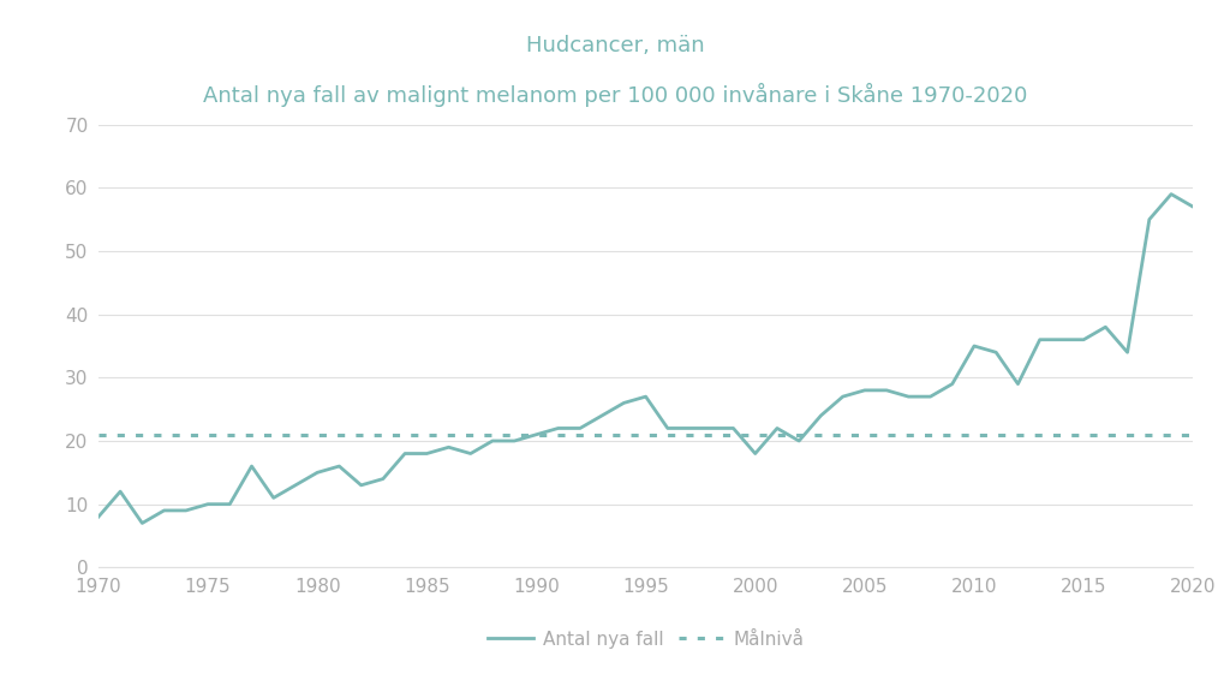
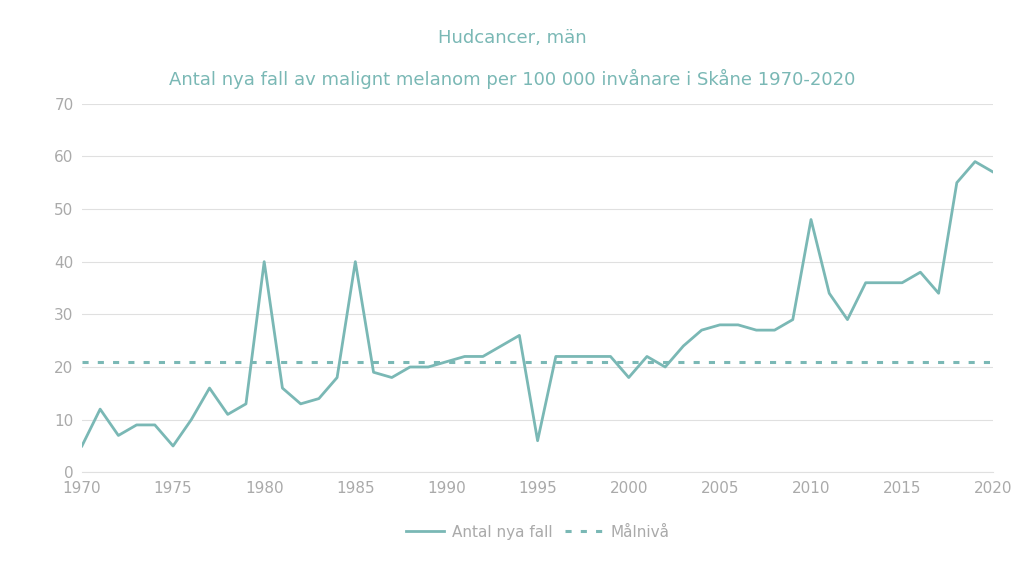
1970: 8 -> 5
1975: 10 -> 5
1980: 15 -> 40
1985: 18 -> 40
1995: 27 -> 6
2010: 35 -> 48
